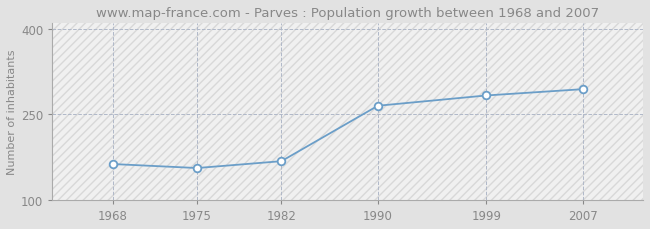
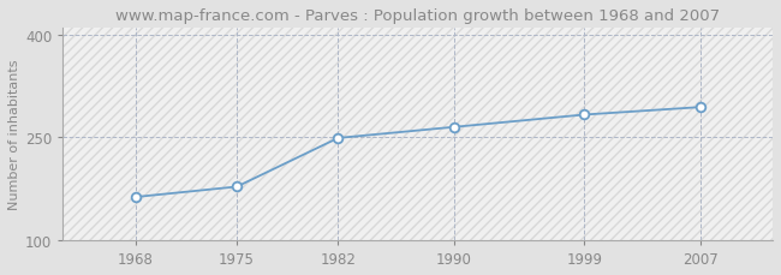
1975: 156 -> 178
1982: 168 -> 249
